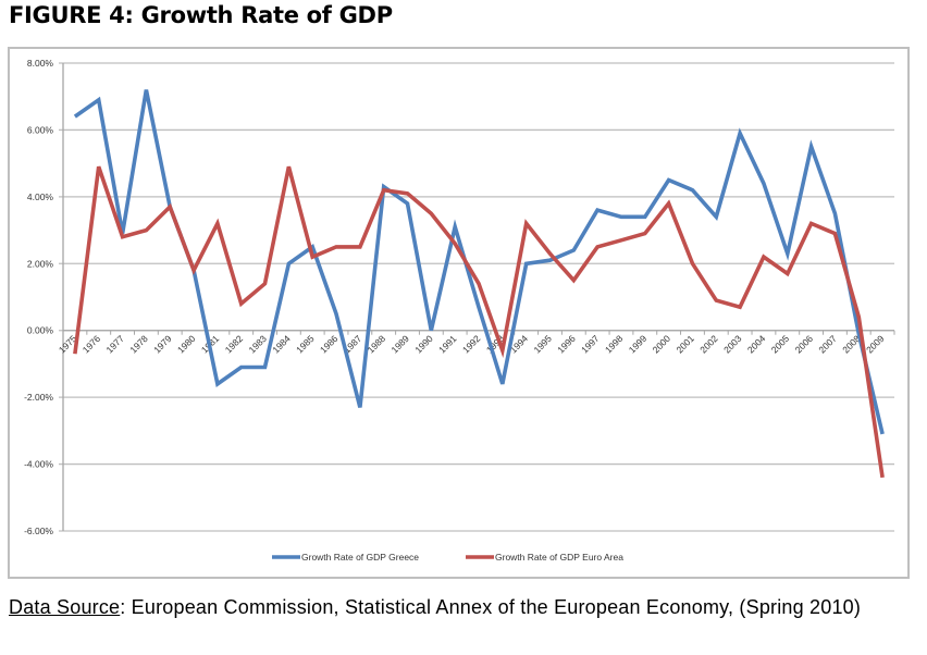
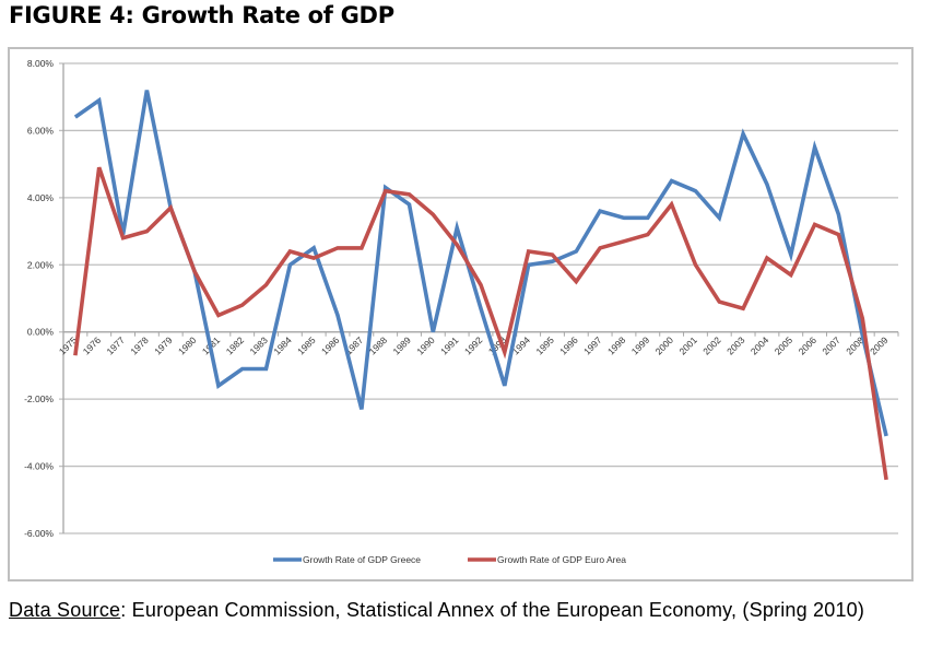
Growth Rate of GDP Euro Area/1981: 3.2% -> 0.5%
Growth Rate of GDP Euro Area/1984: 4.9% -> 2.4%
Growth Rate of GDP Euro Area/1994: 3.2% -> 2.4%
